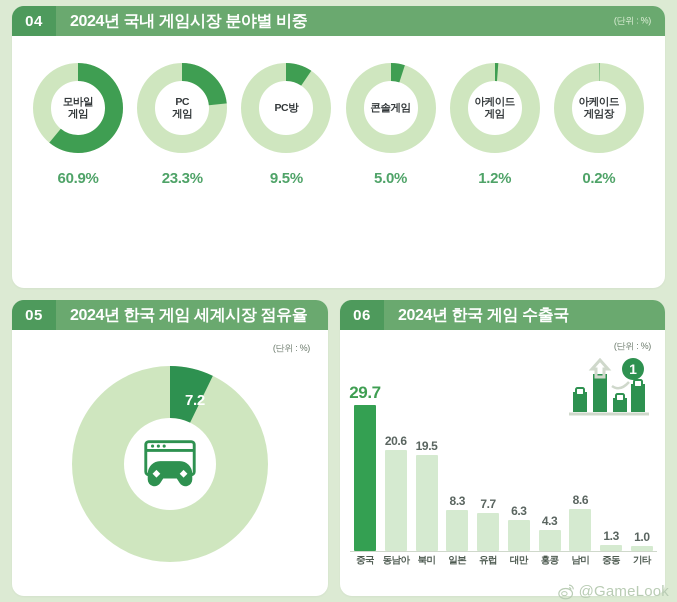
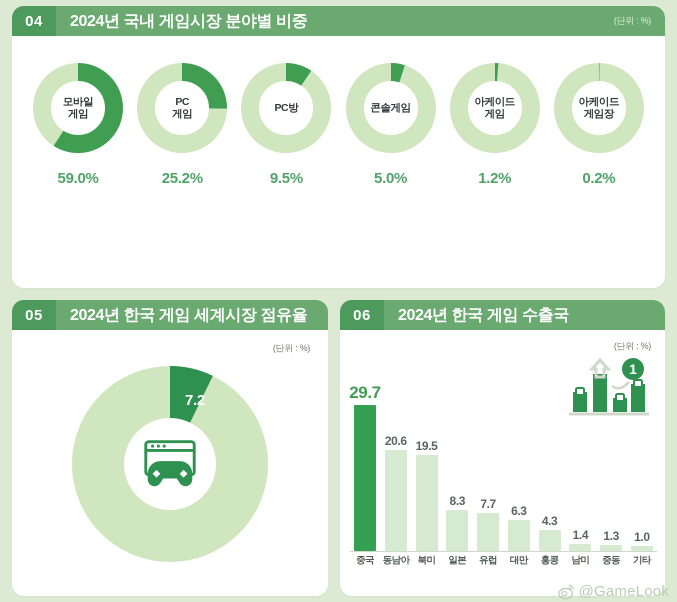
2024년 국내 게임시장 분야별 비중/모바일 게임: 60.9% -> 59.0%
2024년 국내 게임시장 분야별 비중/PC 게임: 23.3% -> 25.2%
2024년 한국 게임 수출국/남미: 8.6 -> 1.4
